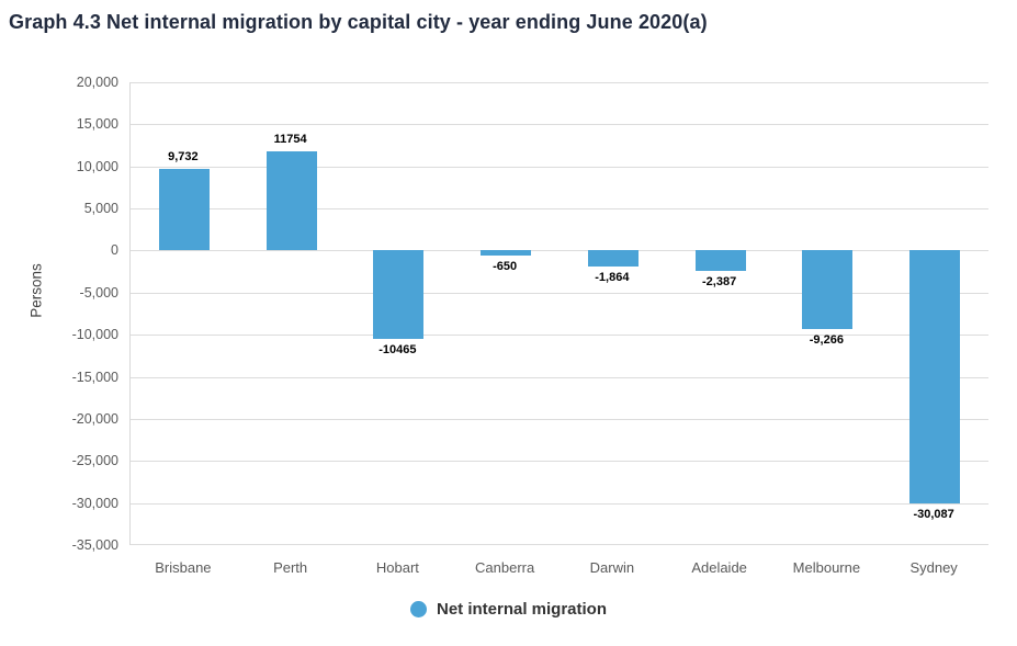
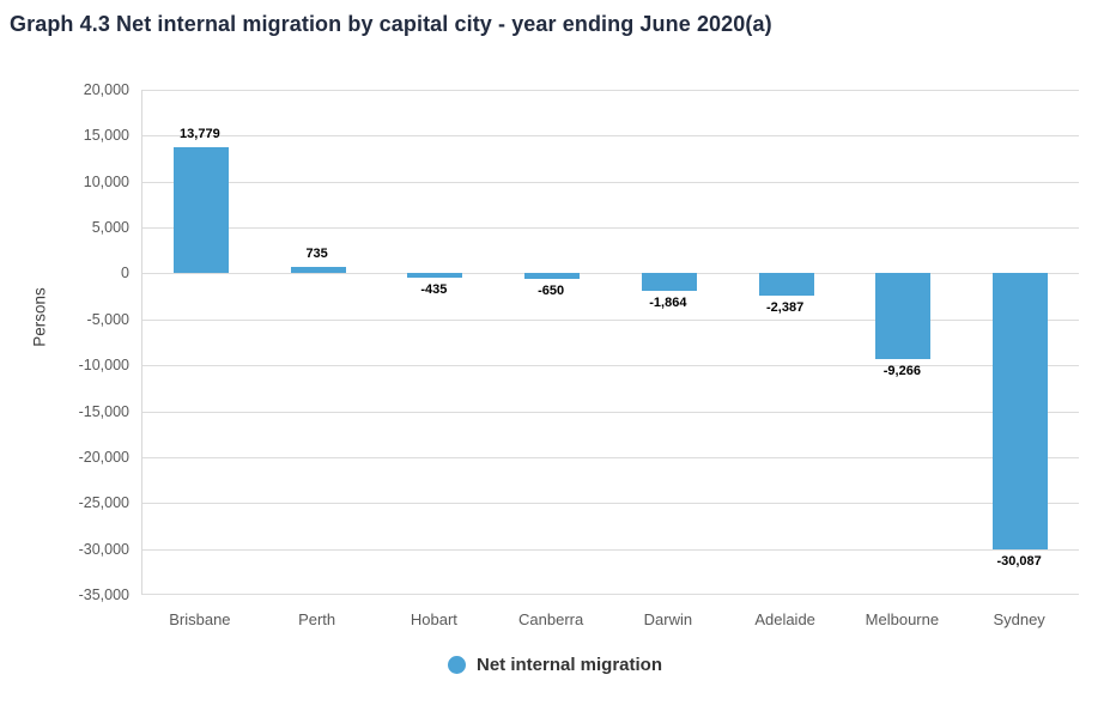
Brisbane: 9,732 -> 13,779
Perth: 11754 -> 735
Hobart: -10465 -> -435
